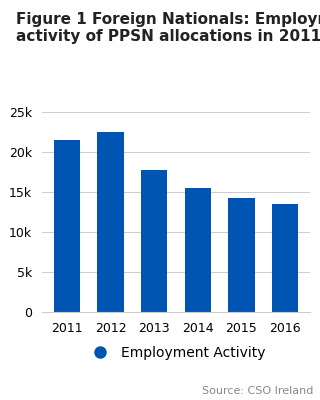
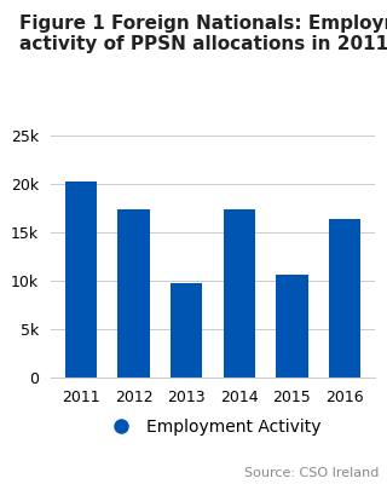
2011: 21.5k -> 20.2k
2012: 22.5k -> 17.4k
2013: 17.8k -> 9.8k
2014: 15.5k -> 17.4k
2015: 14.3k -> 10.6k
2016: 13.5k -> 16.4k
